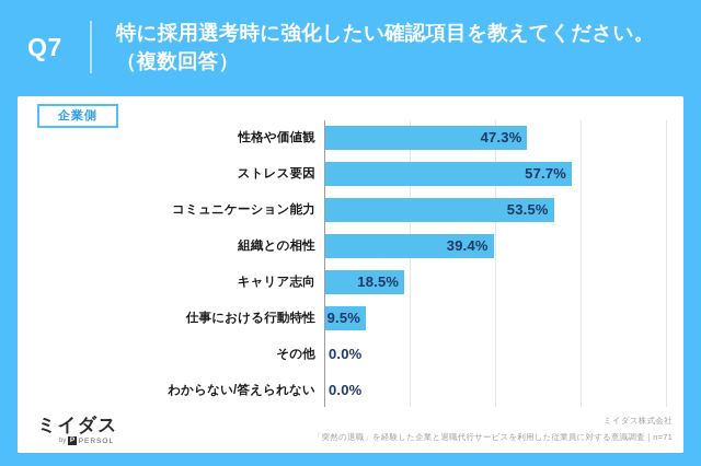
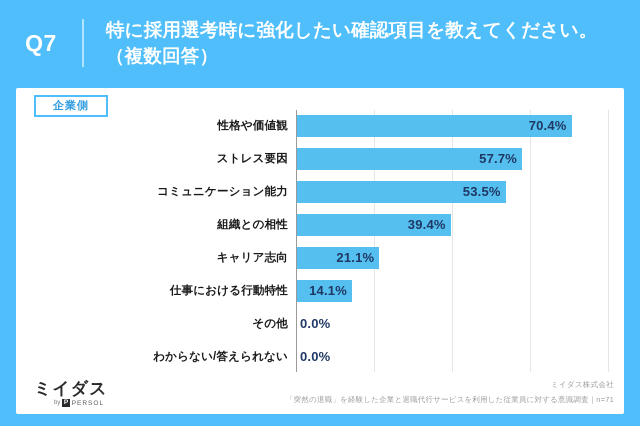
性格や価値観: 47.3% -> 70.4%
キャリア志向: 18.5% -> 21.1%
仕事における行動特性: 9.5% -> 14.1%
